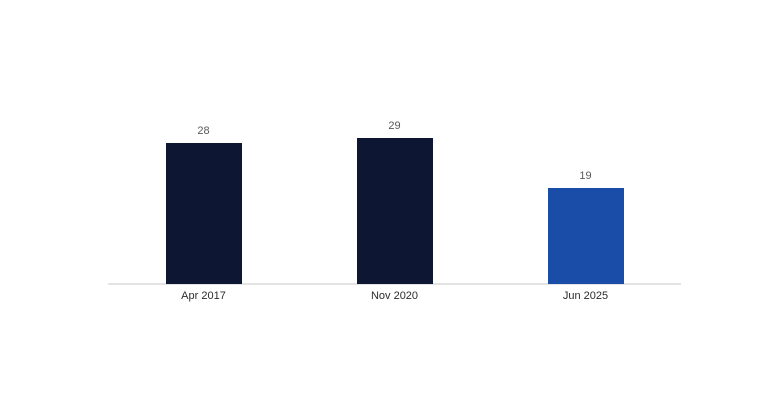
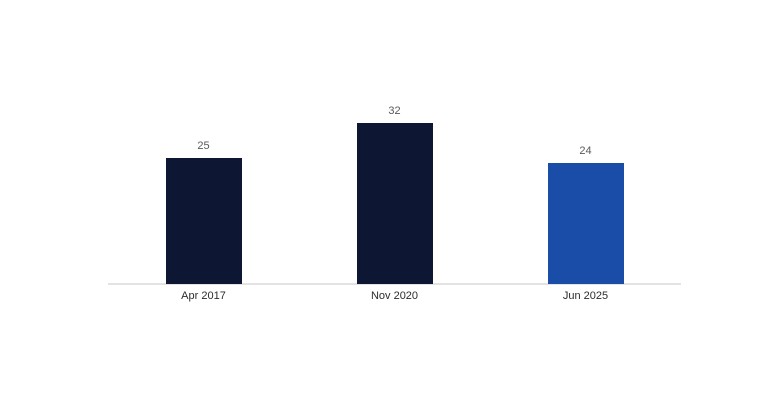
Apr 2017: 28 -> 25
Nov 2020: 29 -> 32
Jun 2025: 19 -> 24
